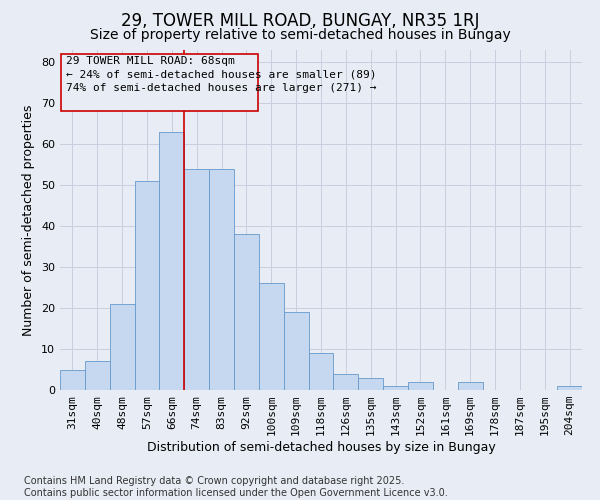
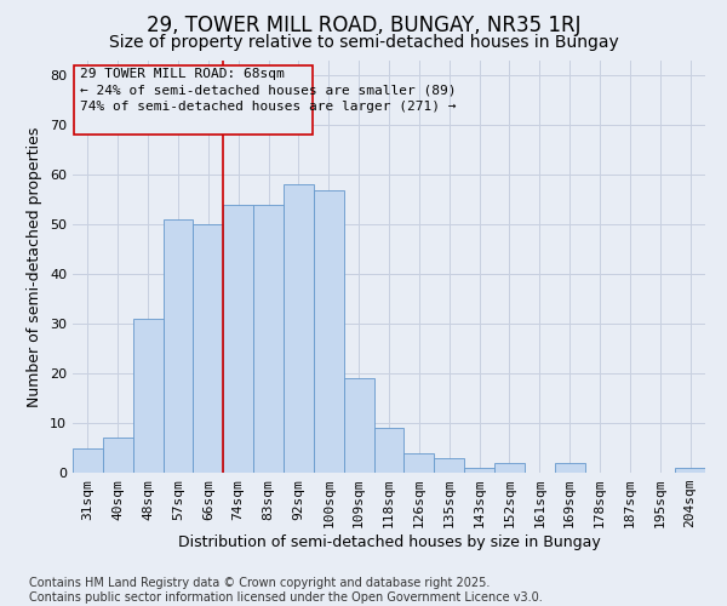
48sqm: 21 -> 31
66sqm: 63 -> 50
92sqm: 38 -> 58
100sqm: 26 -> 57
